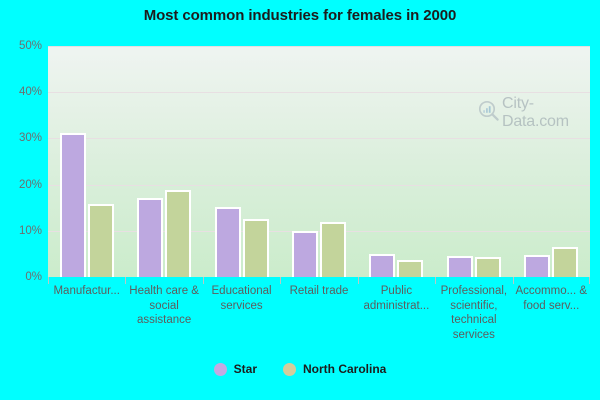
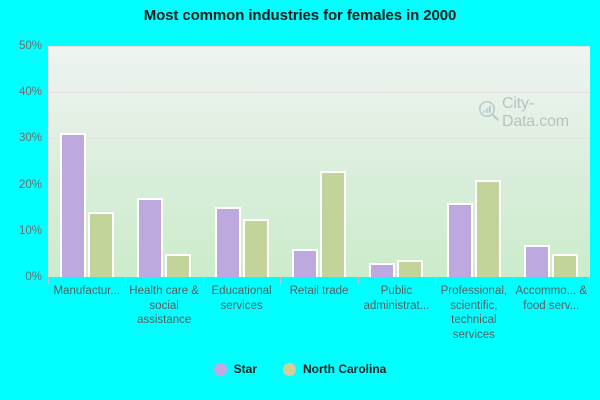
North Carolina/Manufactur...: 16% -> 14%
North Carolina/Health care & social assistance: 19% -> 5%
Star/Retail trade: 10% -> 6%
North Carolina/Retail trade: 12% -> 23%
Star/Public administrat...: 5% -> 3%
Star/Professional, scientific, technical services: 4% -> 16%
North Carolina/Professional, scientific, technical services: 4% -> 21%
Star/Accommo... & food serv...: 5% -> 7%
North Carolina/Accommo... & food serv...: 6% -> 5%
